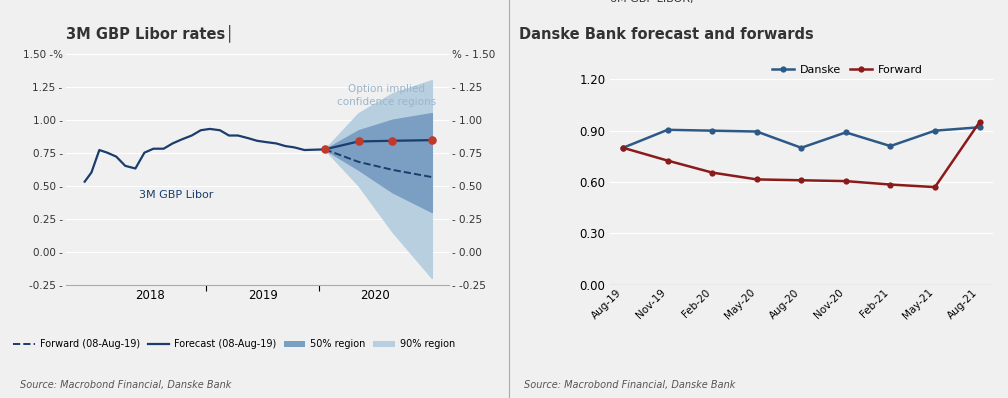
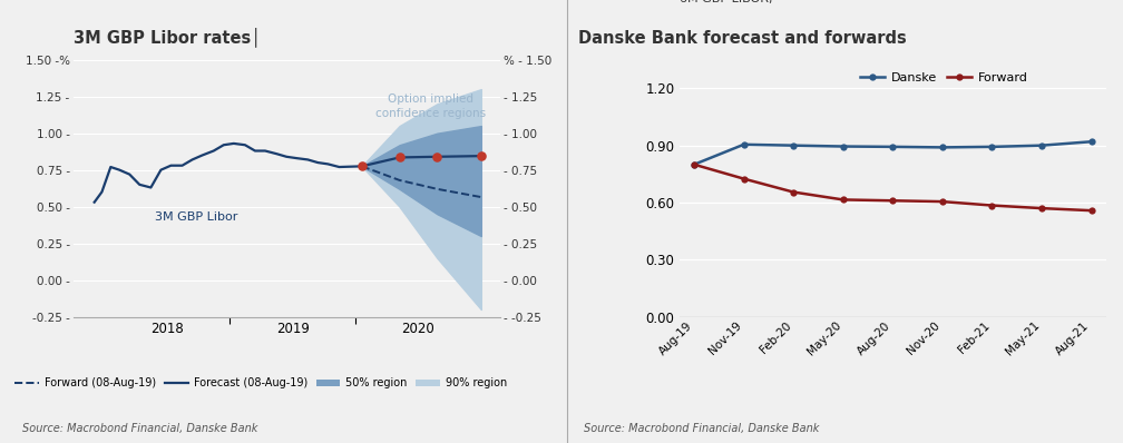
Danske/Aug-20: 0.80 -> 0.89
Danske/Feb-21: 0.81 -> 0.89
Forward/Aug-21: 0.95 -> 0.56
